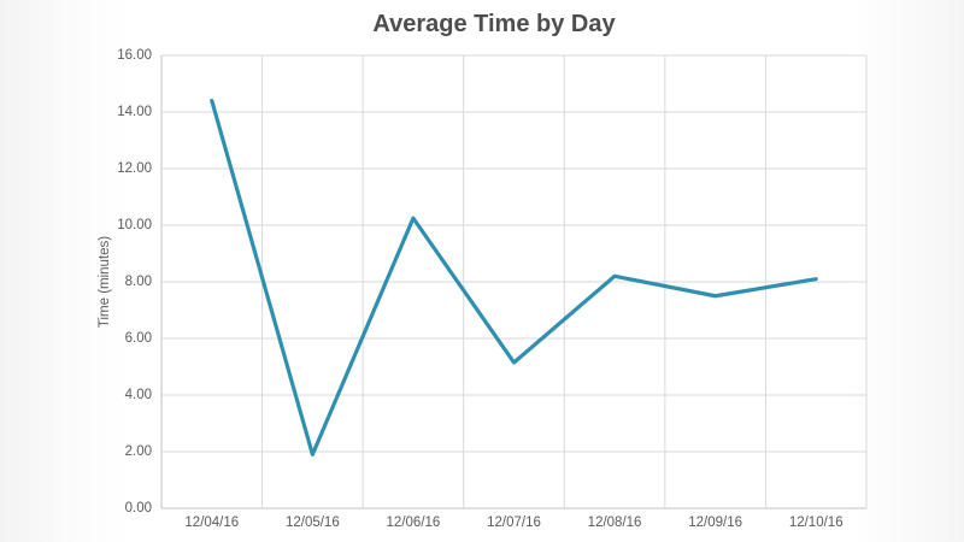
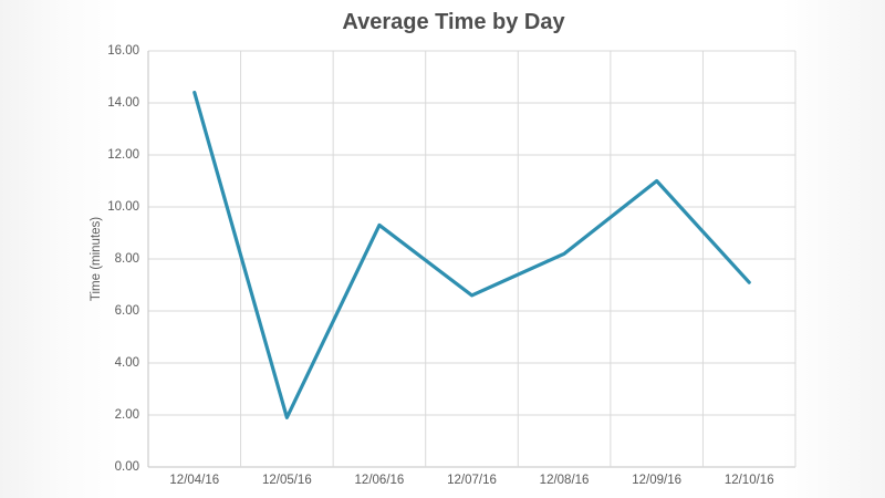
12/06/16: 10.2 -> 9.3
12/07/16: 5.2 -> 6.6
12/09/16: 7.5 -> 11.0
12/10/16: 8.1 -> 7.1
